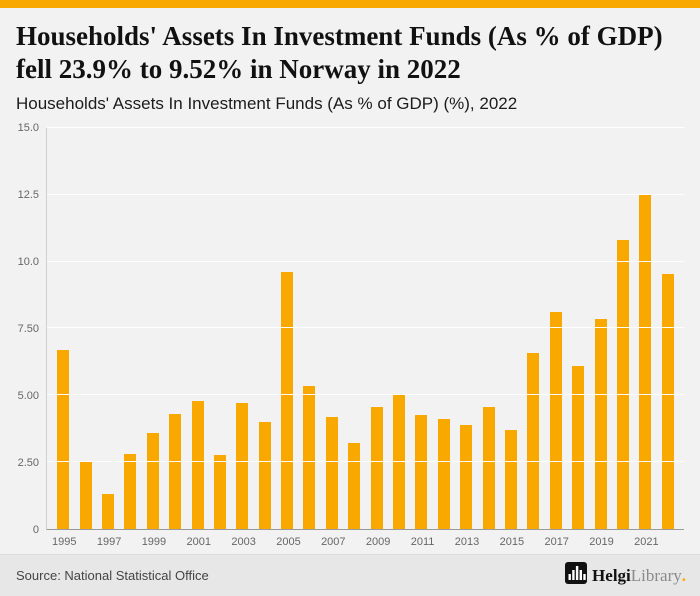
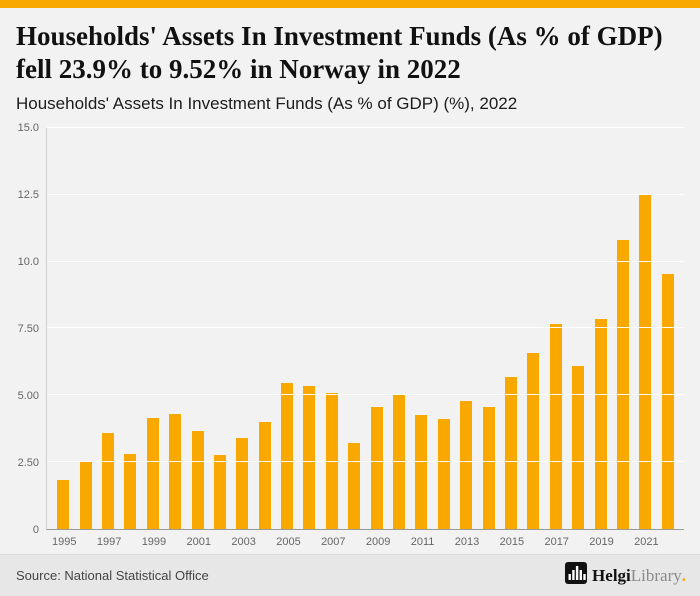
1995: 6.7 -> 1.9
1997: 1.3 -> 3.6
1999: 3.6 -> 4.2
2001: 4.8 -> 3.6
2003: 4.7 -> 3.4
2005: 9.6 -> 5.5
2007: 4.2 -> 5.1
2013: 3.9 -> 4.8
2015: 3.7 -> 5.7
2017: 8.1 -> 7.7
